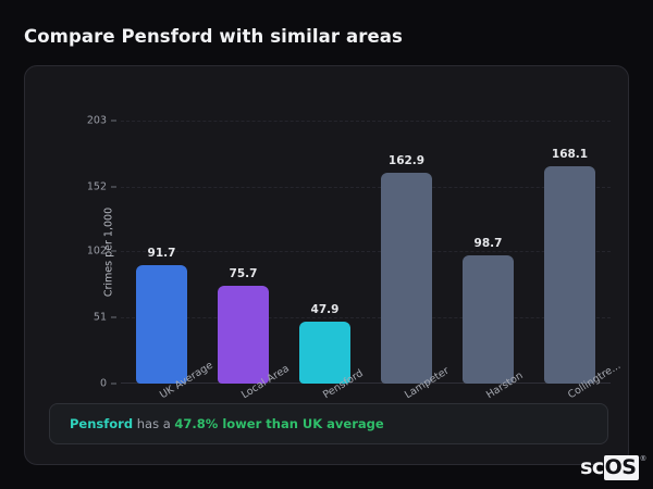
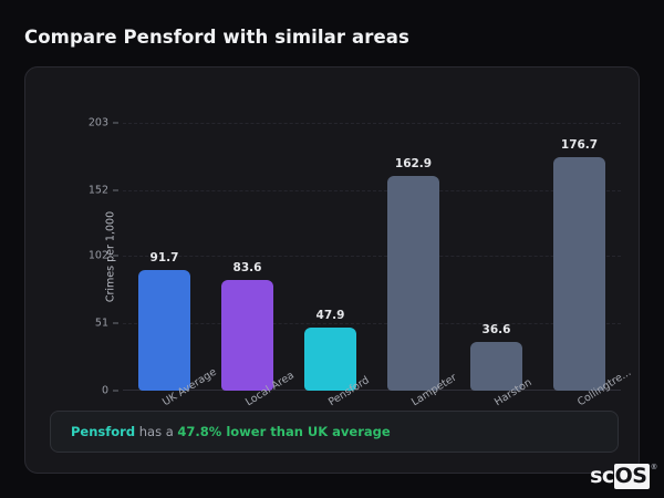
Local Area: 75.7 -> 83.6
Harston: 98.7 -> 36.6
Collingtre...: 168.1 -> 176.7
